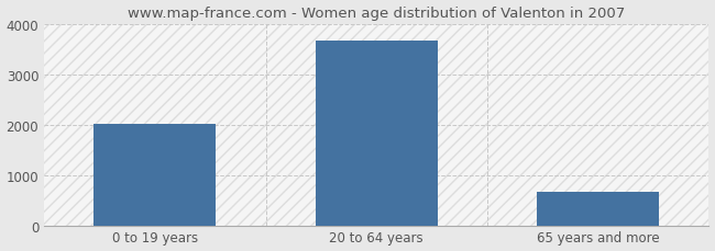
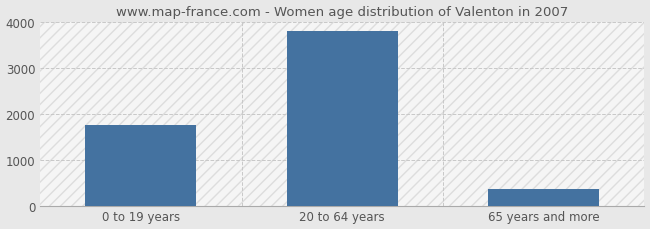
0 to 19 years: 2020 -> 1750
20 to 64 years: 3660 -> 3800
65 years and more: 670 -> 350
